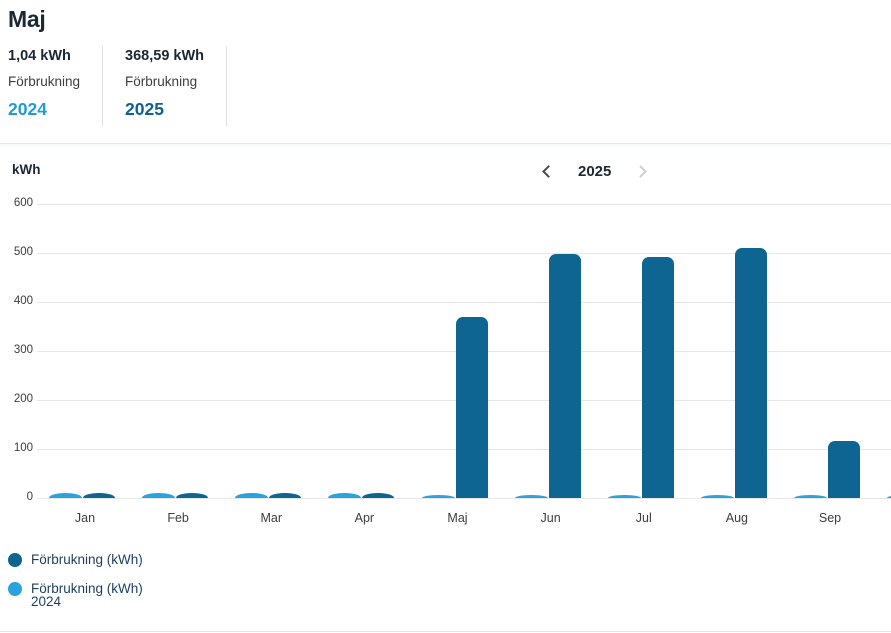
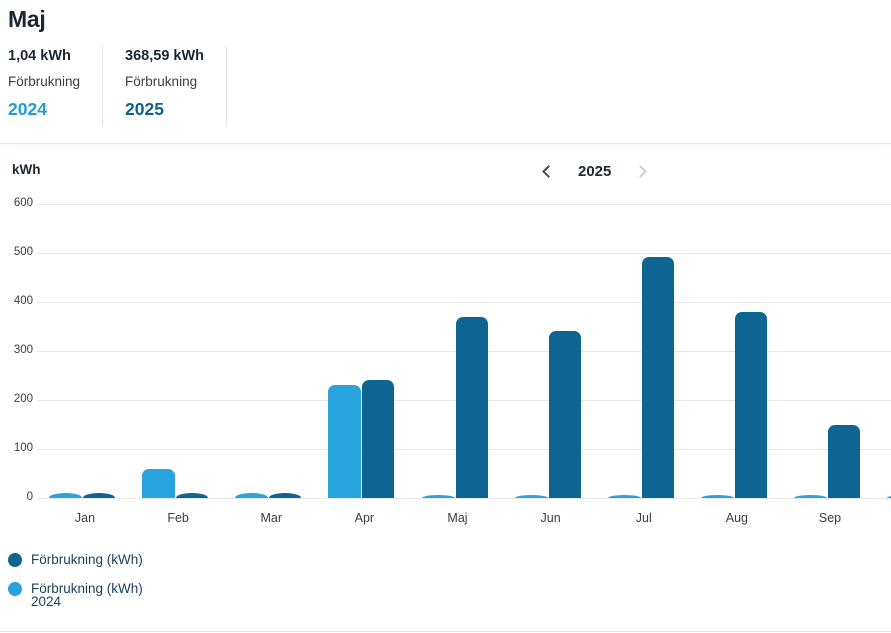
Förbrukning (kWh) 2024/Feb: 10 -> 60
Förbrukning (kWh)/Apr: 10 -> 240
Förbrukning (kWh) 2024/Apr: 10 -> 230
Förbrukning (kWh)/Jun: 500 -> 340
Förbrukning (kWh)/Aug: 510 -> 380
Förbrukning (kWh)/Sep: 120 -> 150
